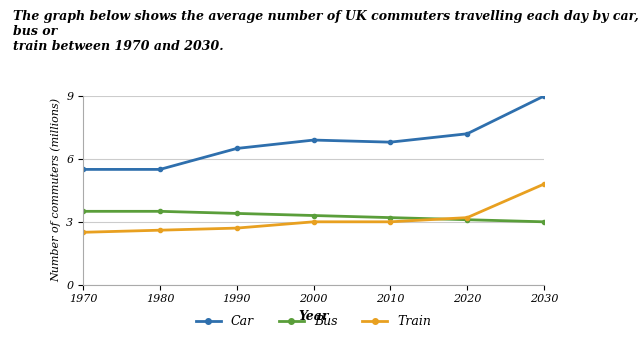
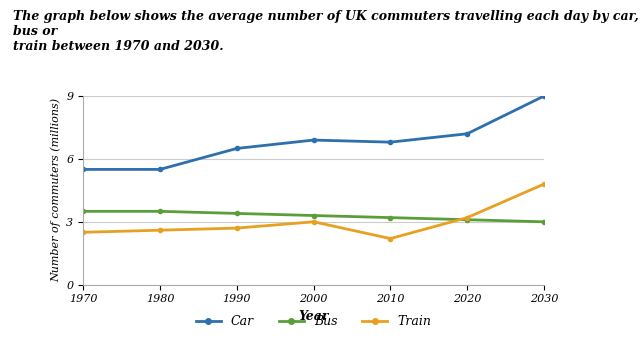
Train/2010: 3.0 -> 2.2
